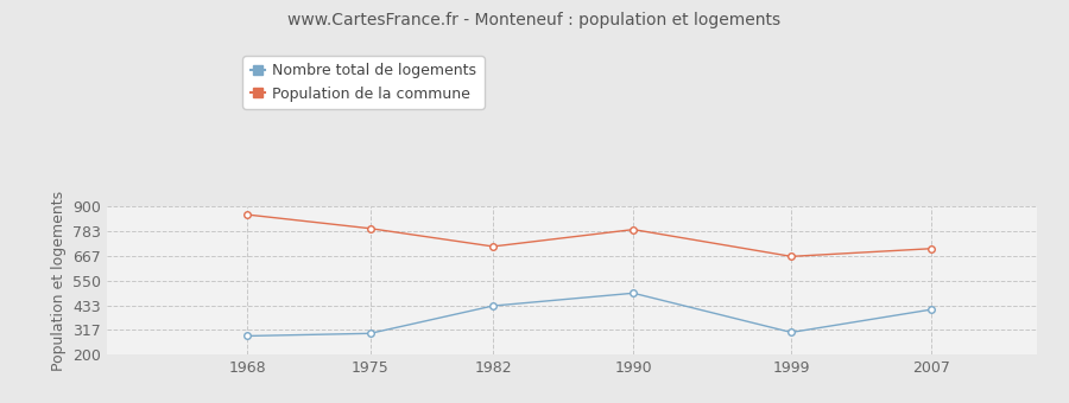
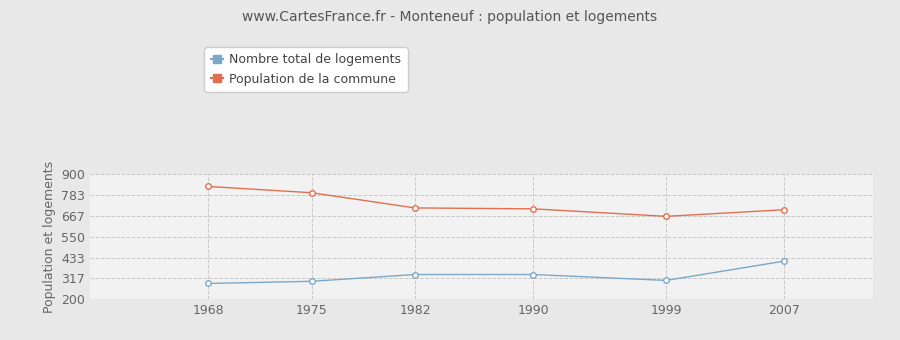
Population de la commune/1968: 860 -> 830
Nombre total de logements/1982: 430 -> 340
Population de la commune/1990: 790 -> 700
Nombre total de logements/1990: 490 -> 340
